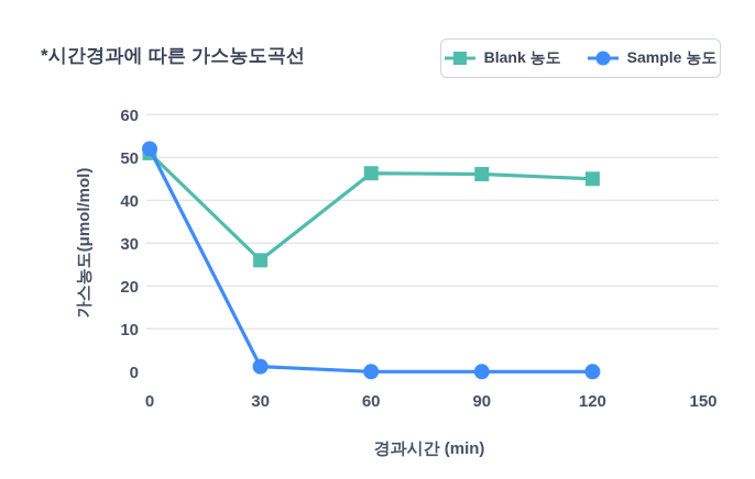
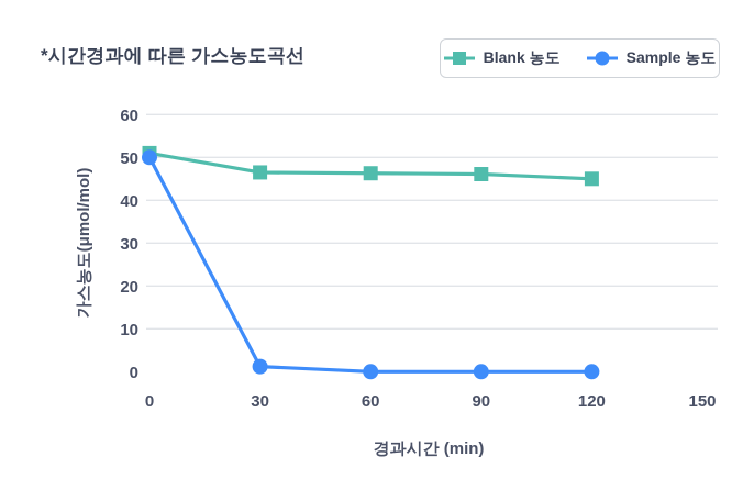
Sample 농도/0: 52 -> 50
Blank 농도/30: 26 -> 46
